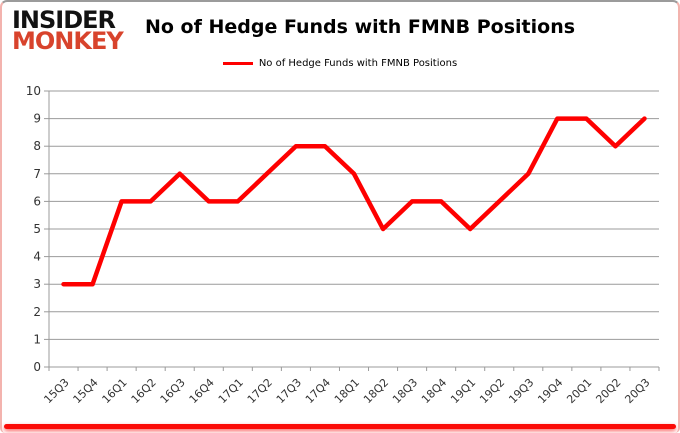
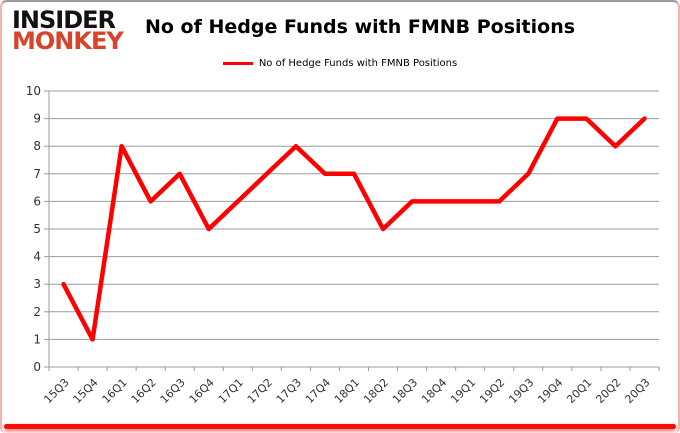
15Q4: 3 -> 1
16Q1: 6 -> 8
16Q4: 6 -> 5
17Q4: 8 -> 7
19Q1: 5 -> 6
